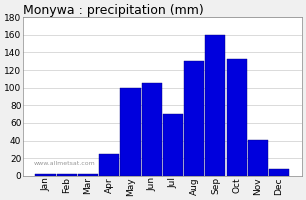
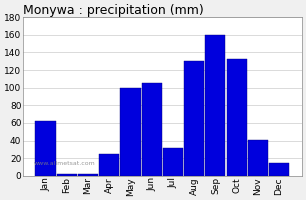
Jan: 2 -> 62
Jul: 70 -> 32
Dec: 8 -> 14
